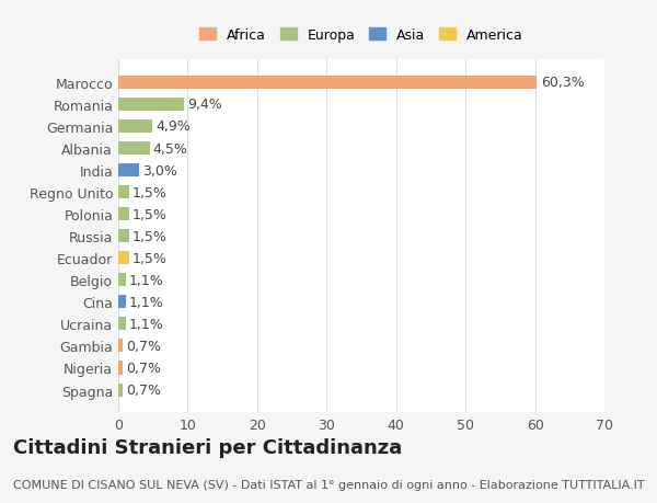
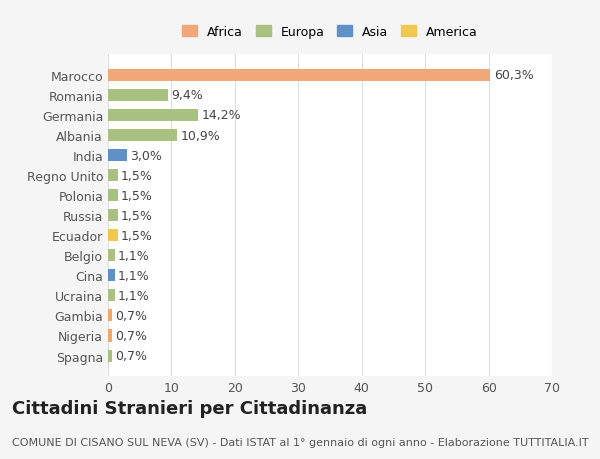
Germania: 4,9% -> 14,2%
Albania: 4,5% -> 10,9%
